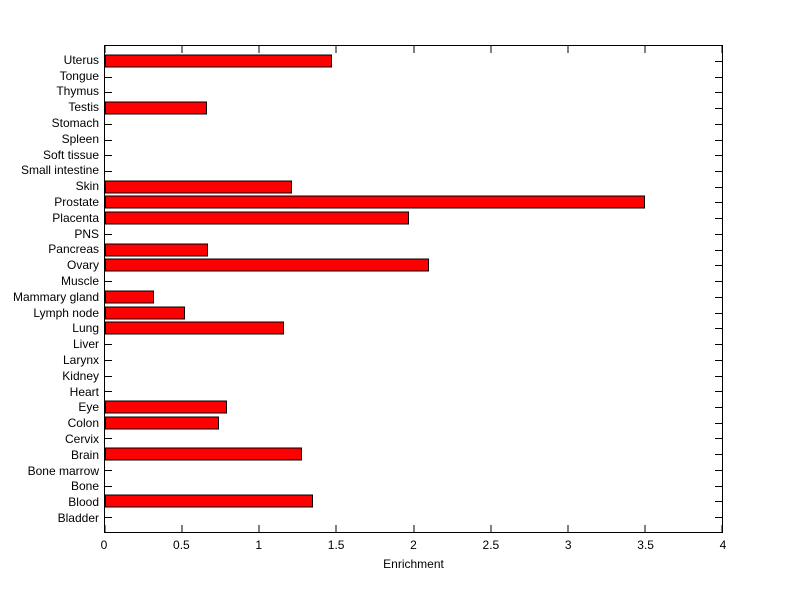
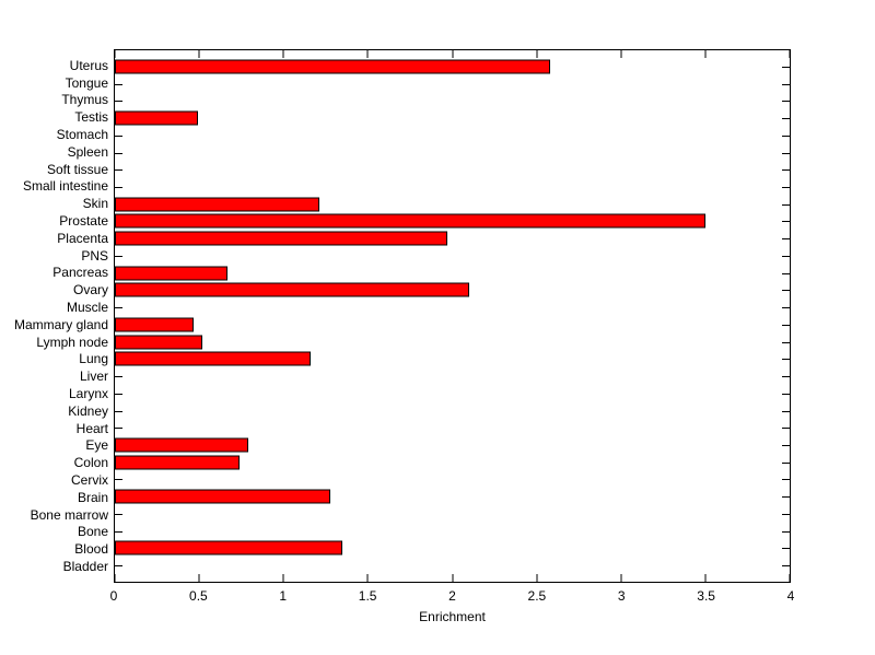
Uterus: 1.47 -> 2.58
Testis: 0.66 -> 0.49
Mammary gland: 0.32 -> 0.47
